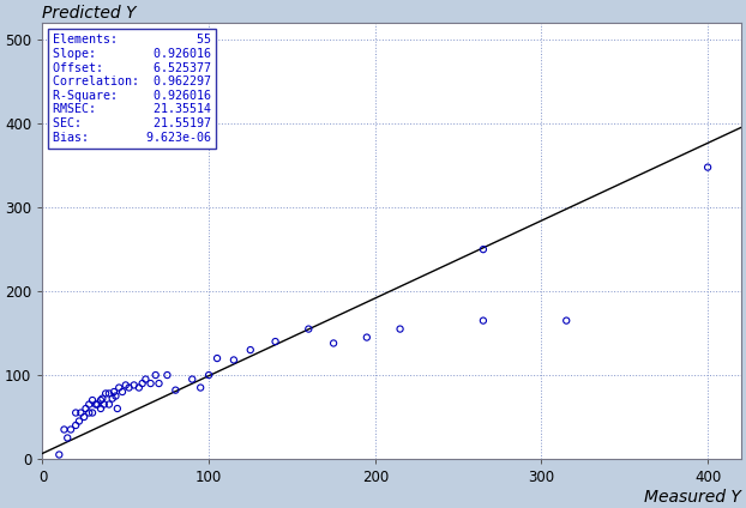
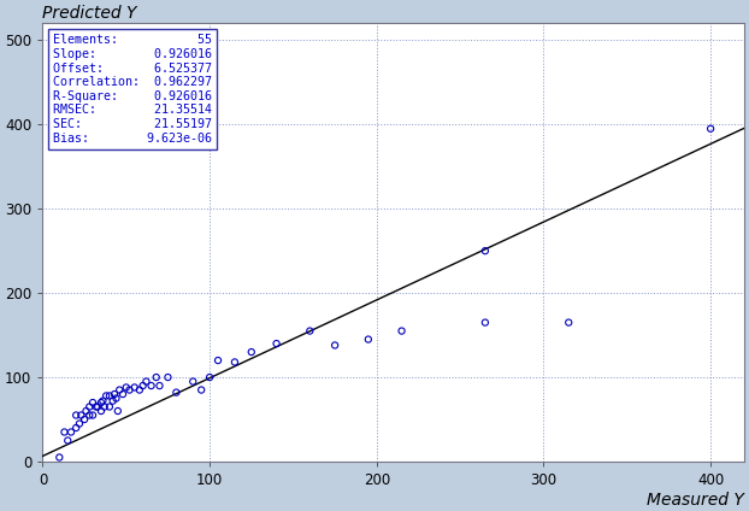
400: 348 -> 395
